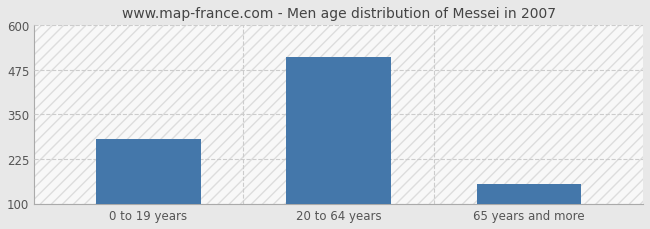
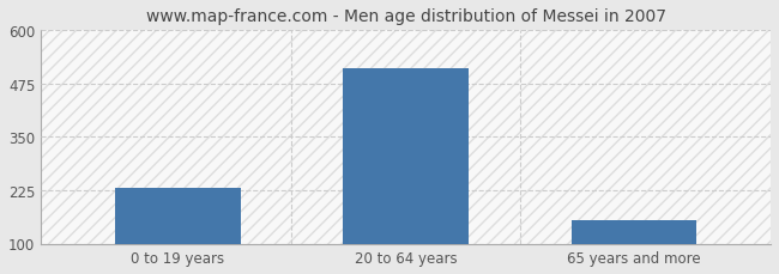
0 to 19 years: 280 -> 230
